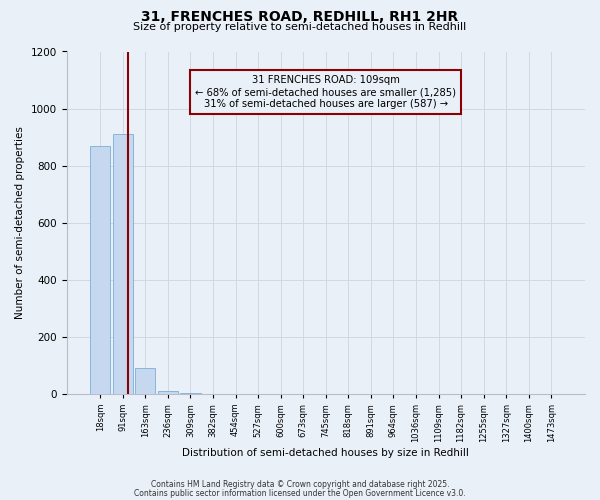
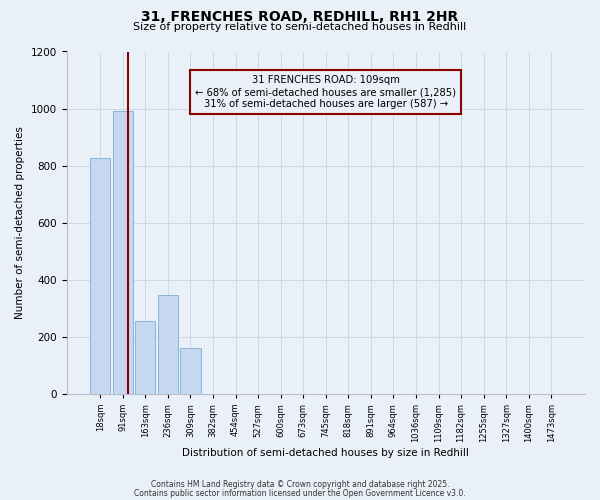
18sqm: 870 -> 825
91sqm: 910 -> 990
163sqm: 90 -> 255
236sqm: 10 -> 345
309sqm: 2 -> 160
